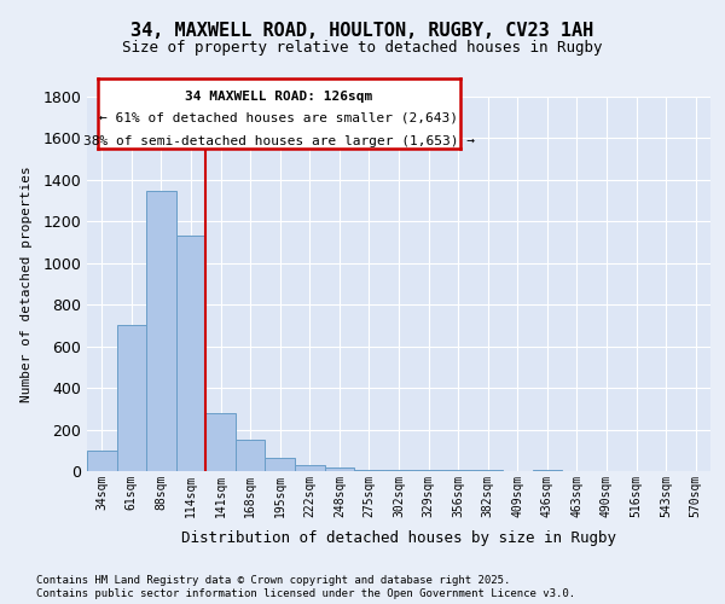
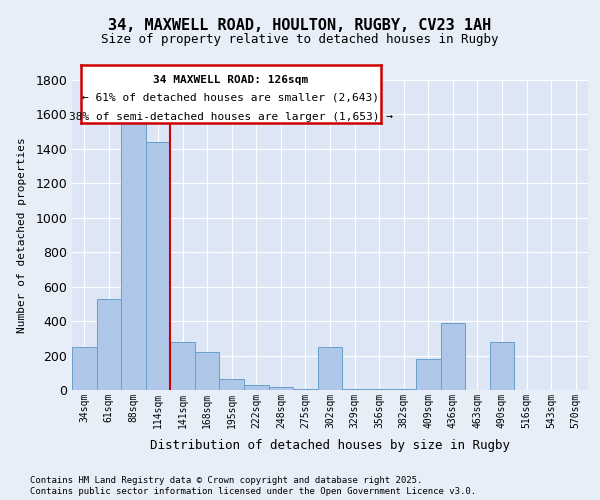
34sqm: 100 -> 250
61sqm: 700 -> 530
88sqm: 1350 -> 1560
114sqm: 1130 -> 1440
168sqm: 150 -> 220
302sqm: 0 -> 250
409sqm: 0 -> 180
436sqm: 10 -> 390
490sqm: 0 -> 280
